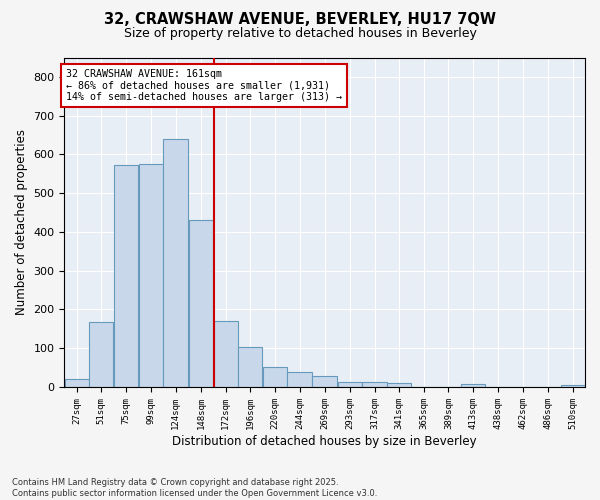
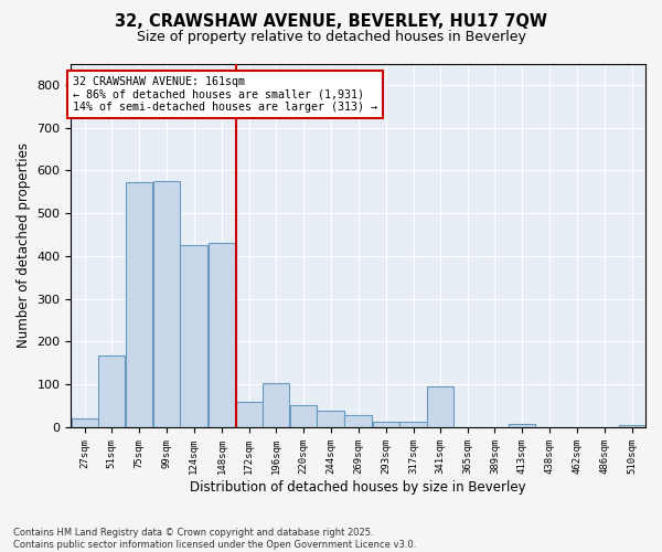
124sqm: 640 -> 425
172sqm: 170 -> 60
341sqm: 9 -> 95
